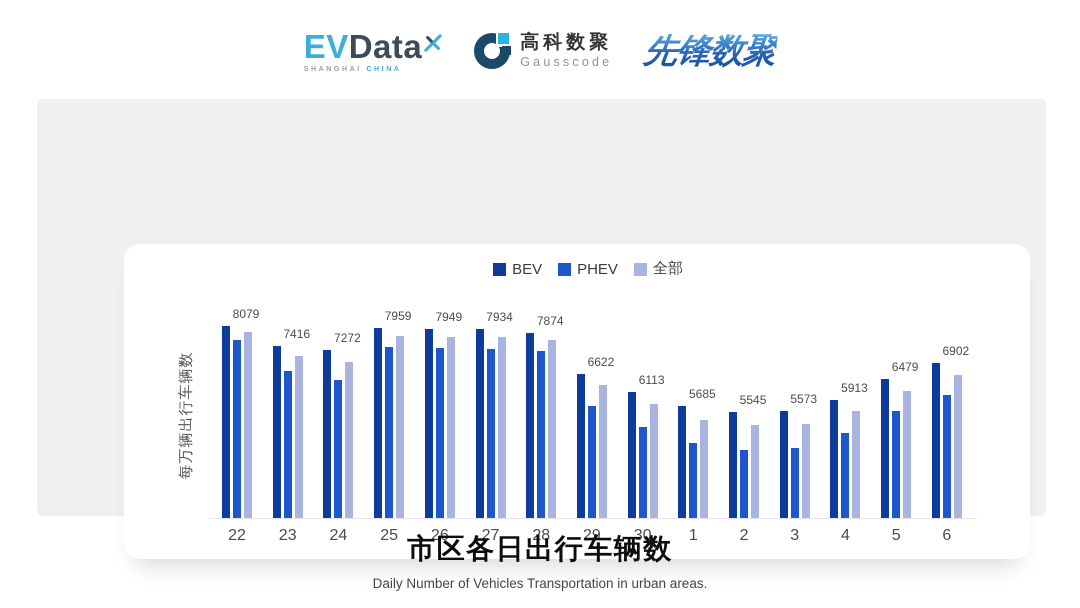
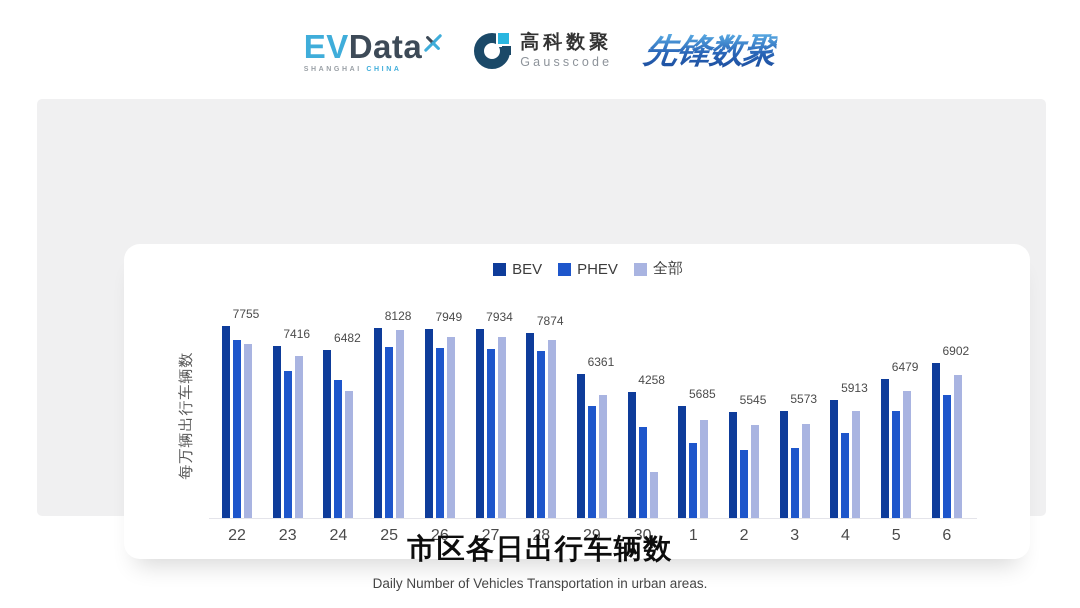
全部/22: 8079 -> 7755
全部/24: 7272 -> 6482
全部/25: 7959 -> 8128
全部/29: 6622 -> 6361
全部/30: 6113 -> 4258
